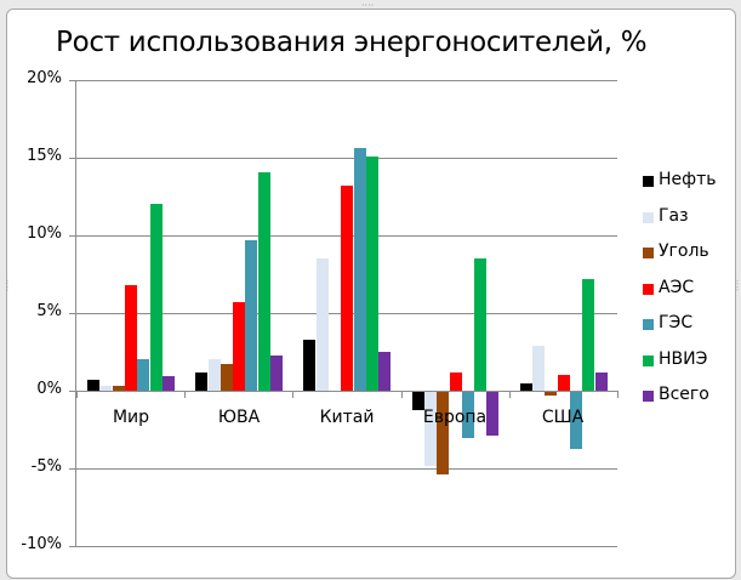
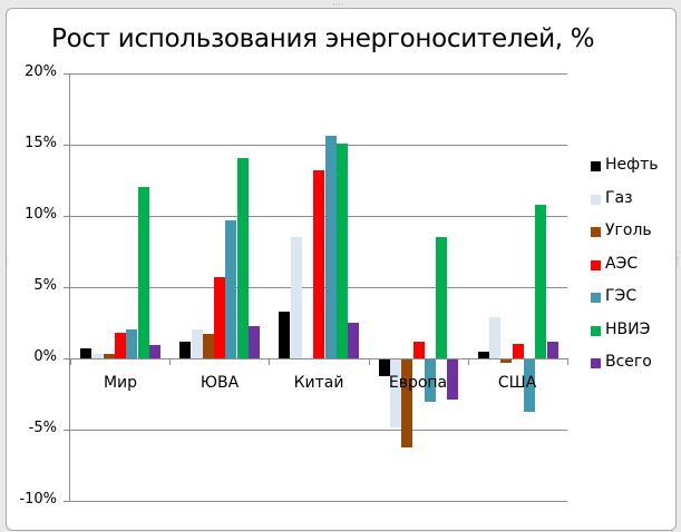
АЭС/Мир: 6.8% -> 1.8%
Уголь/Европа: -5.3% -> -6.2%
НВИЭ/США: 7.2% -> 10.8%
